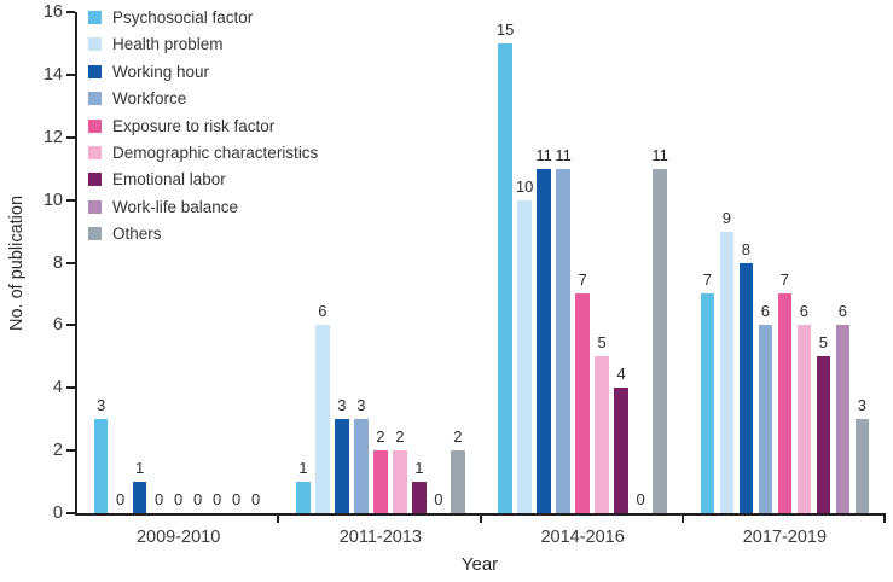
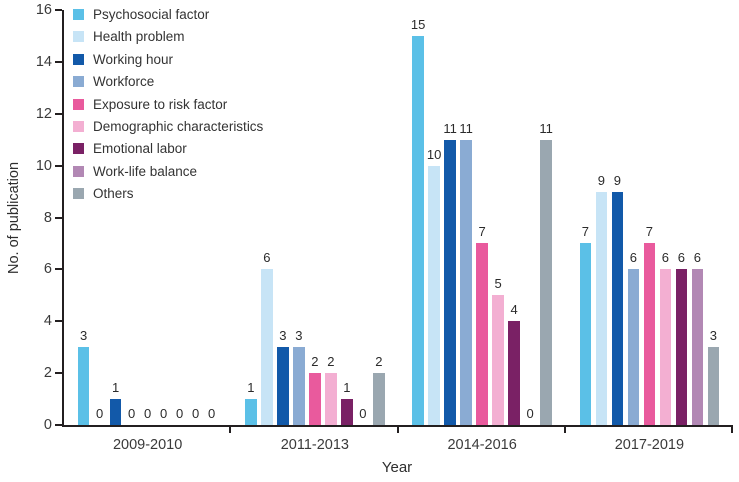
Working hour/2017-2019: 8 -> 9
Emotional labor/2017-2019: 5 -> 6
